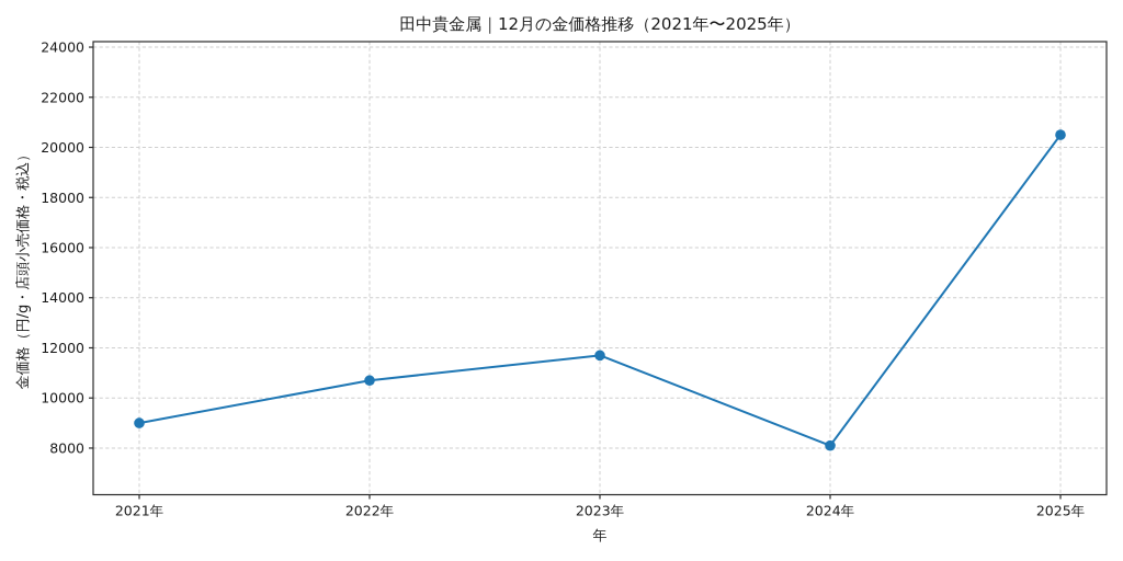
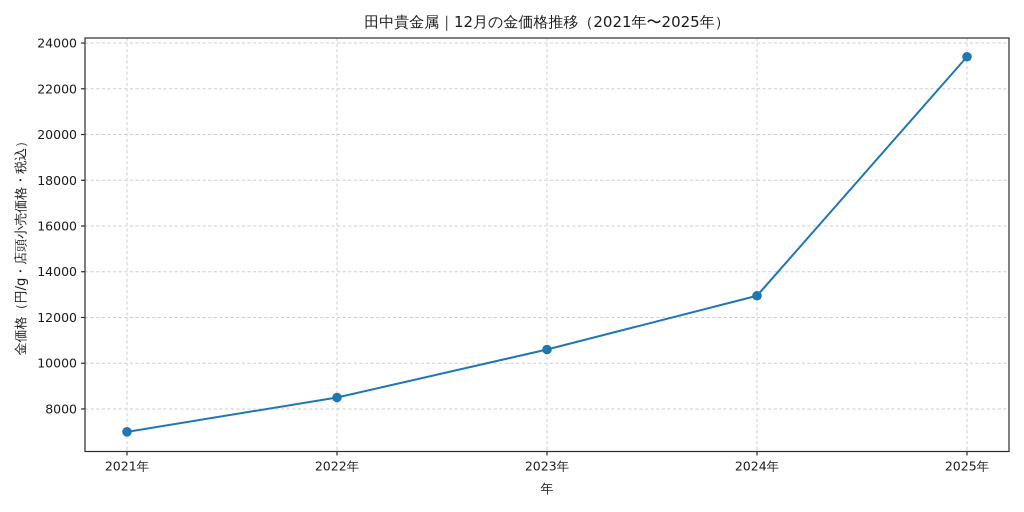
2021年: 9000 -> 7000
2022年: 10700 -> 8500
2023年: 11700 -> 10600
2024年: 8100 -> 13000
2025年: 20500 -> 23400
